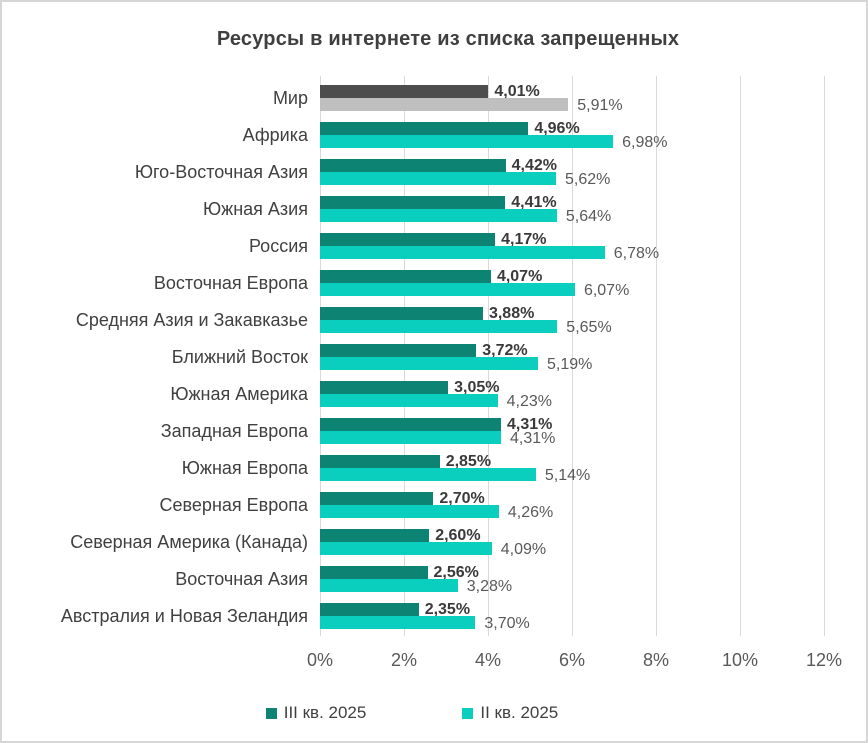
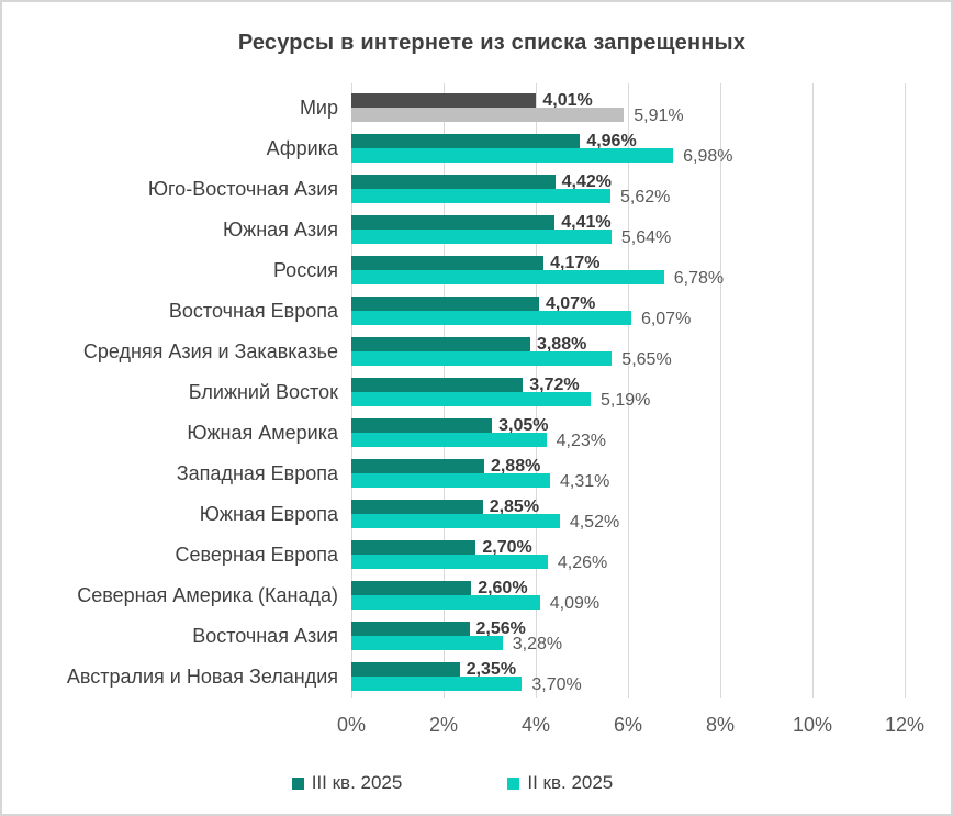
III кв. 2025/Западная Европа: 4,31% -> 2,88%
II кв. 2025/Южная Европа: 5,14% -> 4,52%
